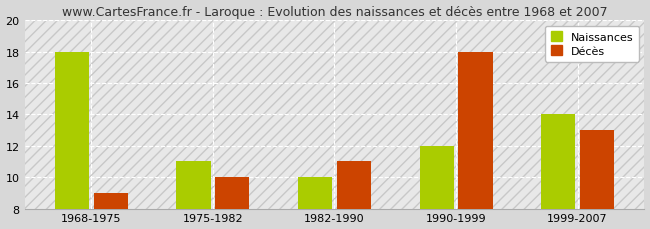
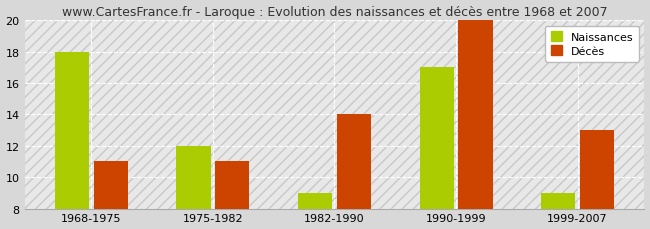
Décès/1968-1975: 9 -> 11
Naissances/1975-1982: 11 -> 12
Décès/1975-1982: 10 -> 11
Naissances/1982-1990: 10 -> 9
Décès/1982-1990: 11 -> 14
Naissances/1990-1999: 12 -> 17
Décès/1990-1999: 18 -> 20
Naissances/1999-2007: 14 -> 9
